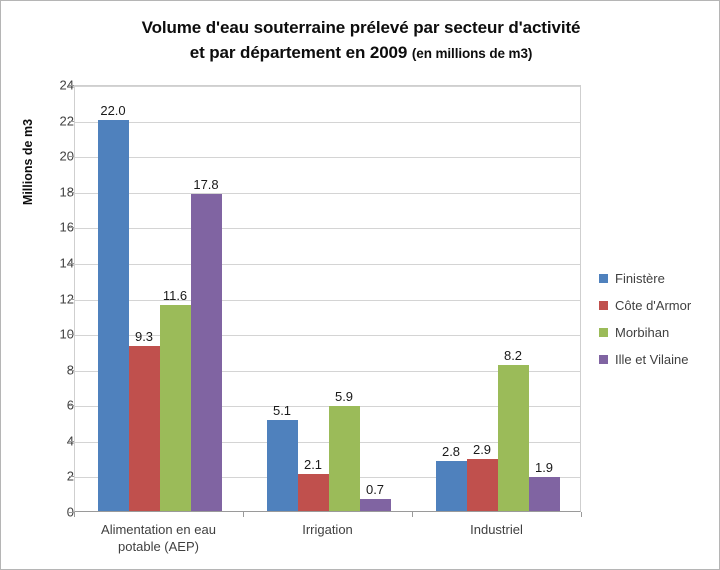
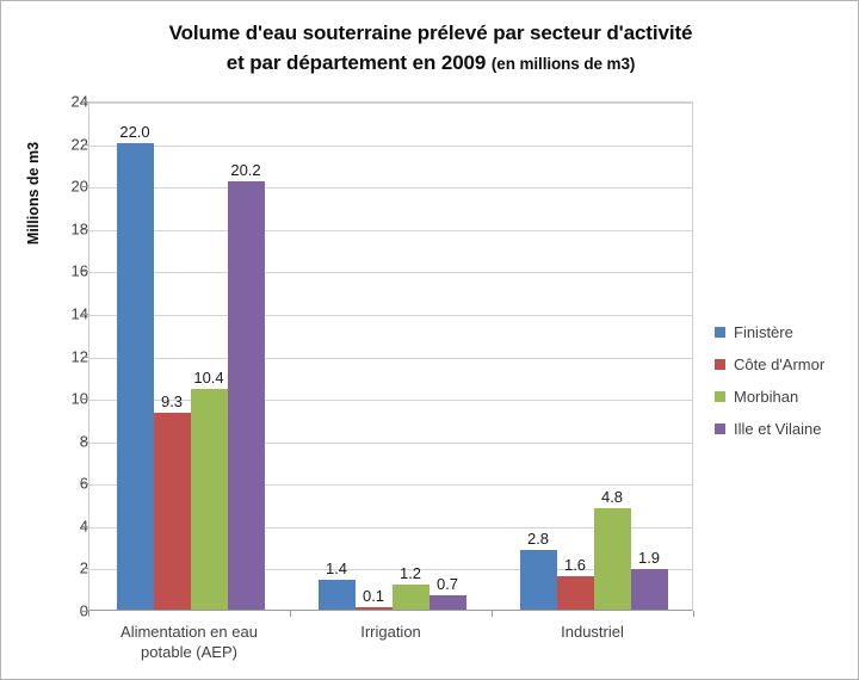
Morbihan/Alimentation en eau potable (AEP): 11.6 -> 10.4
Ille et Vilaine/Alimentation en eau potable (AEP): 17.8 -> 20.2
Finistère/Irrigation: 5.1 -> 1.4
Côte d'Armor/Irrigation: 2.1 -> 0.1
Morbihan/Irrigation: 5.9 -> 1.2
Côte d'Armor/Industriel: 2.9 -> 1.6
Morbihan/Industriel: 8.2 -> 4.8
